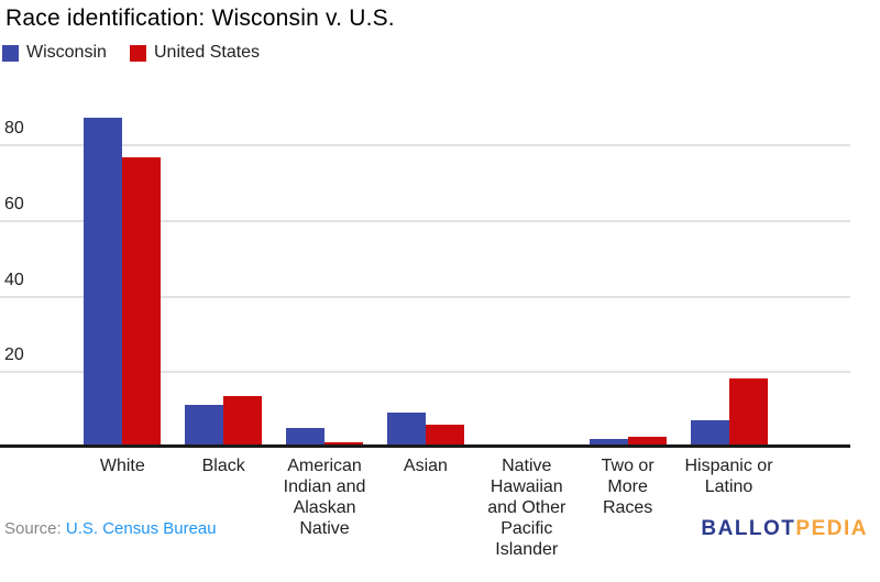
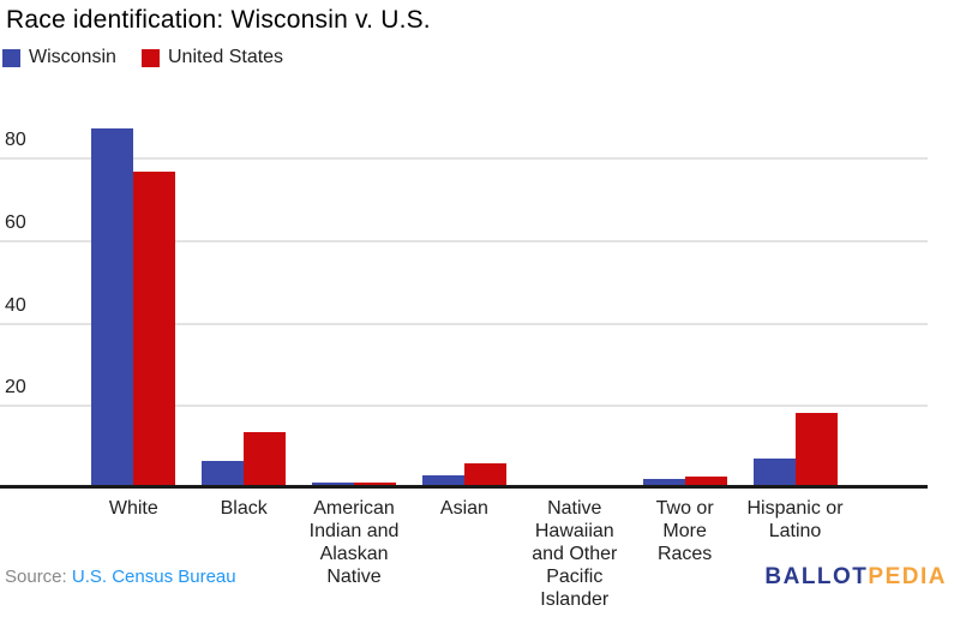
Wisconsin/Black: 11 -> 6
Wisconsin/American Indian and Alaskan Native: 5 -> 1
Wisconsin/Asian: 9 -> 3
